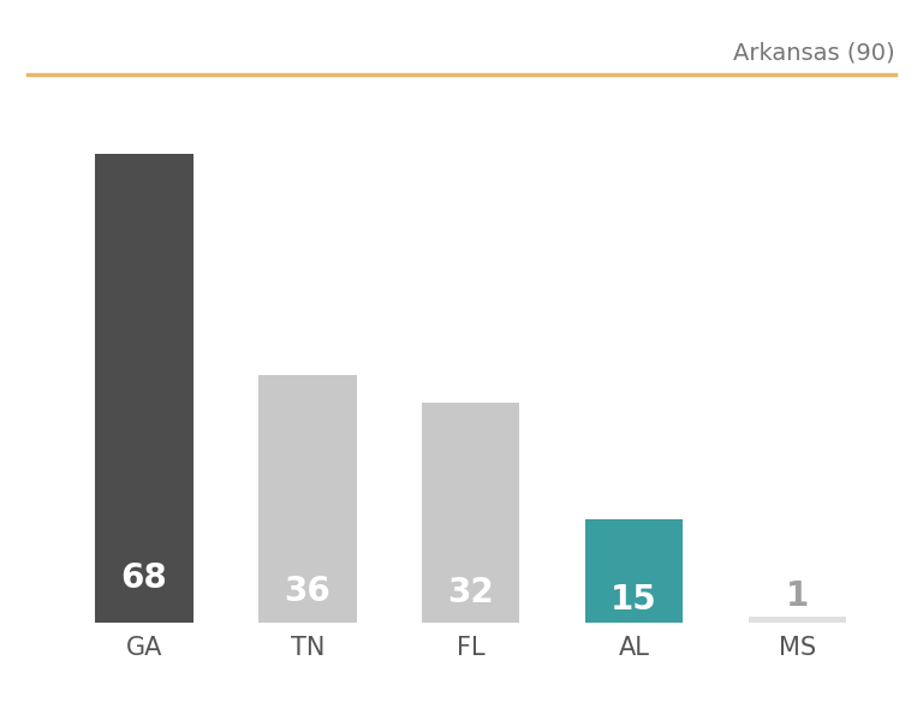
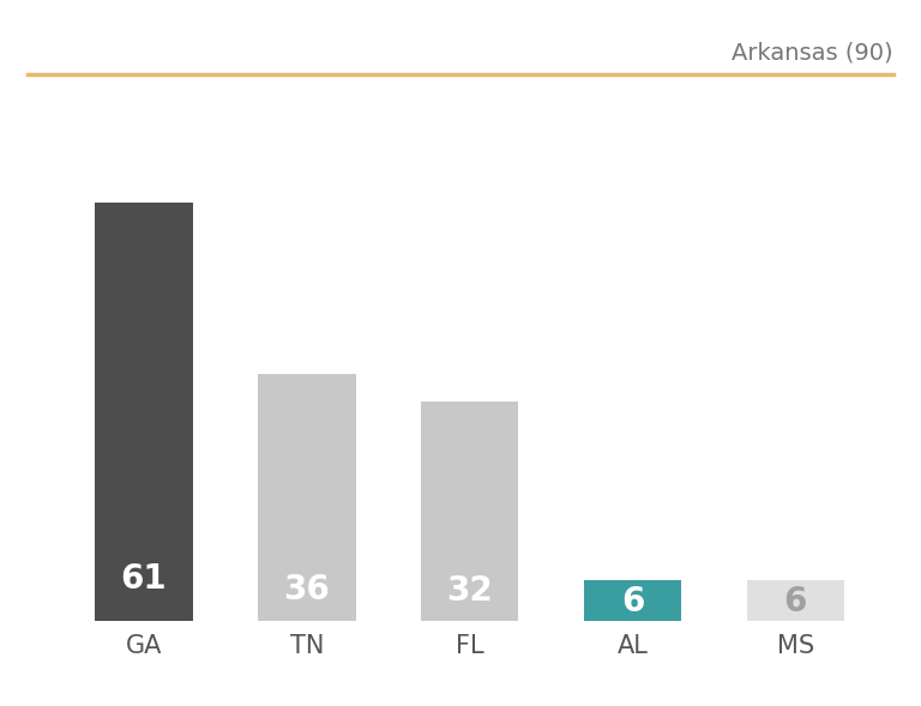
GA: 68 -> 61
AL: 15 -> 6
MS: 1 -> 6
